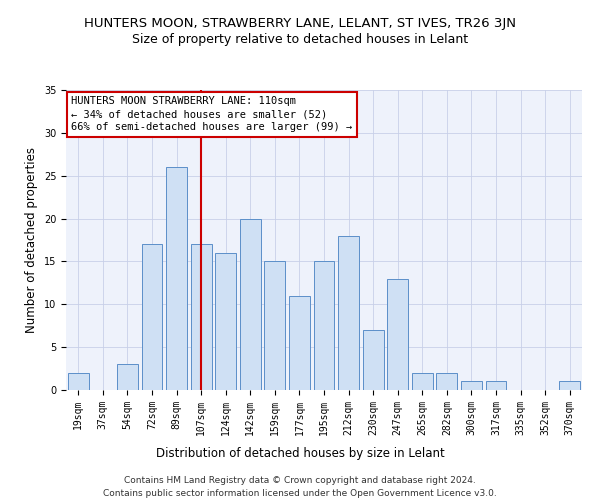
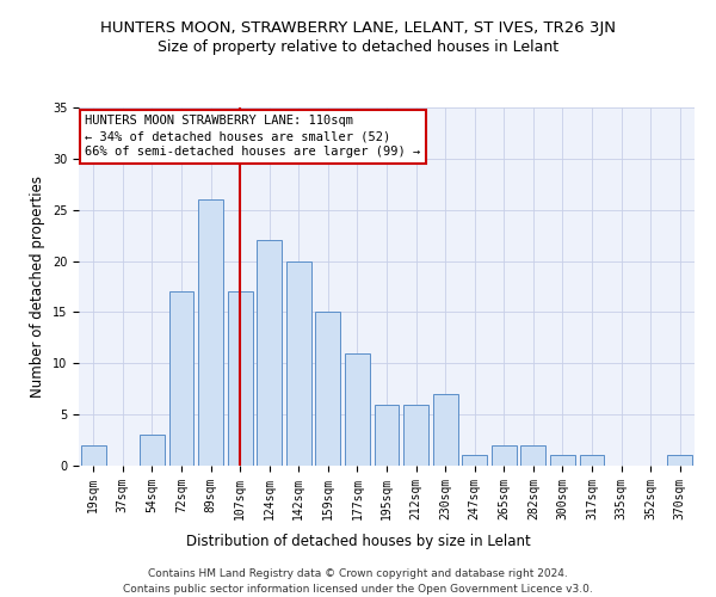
124sqm: 16 -> 22
195sqm: 15 -> 6
212sqm: 18 -> 6
247sqm: 13 -> 1
